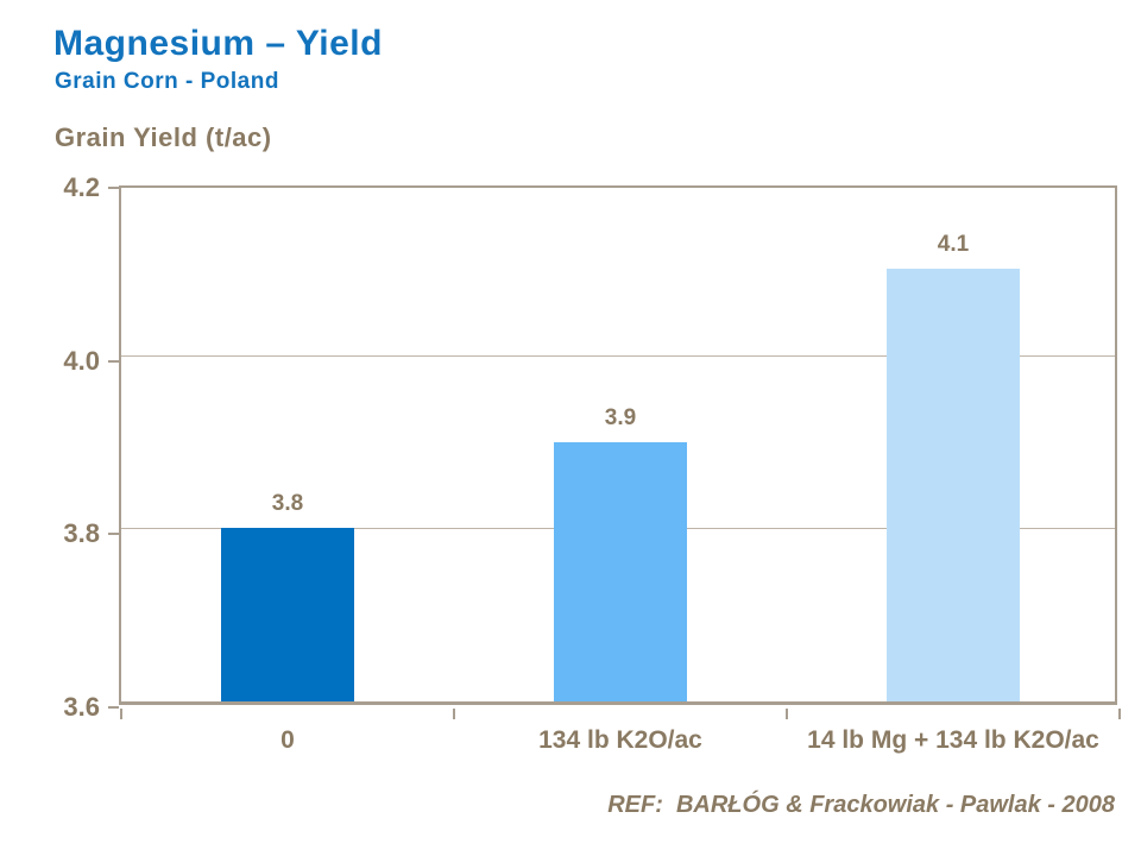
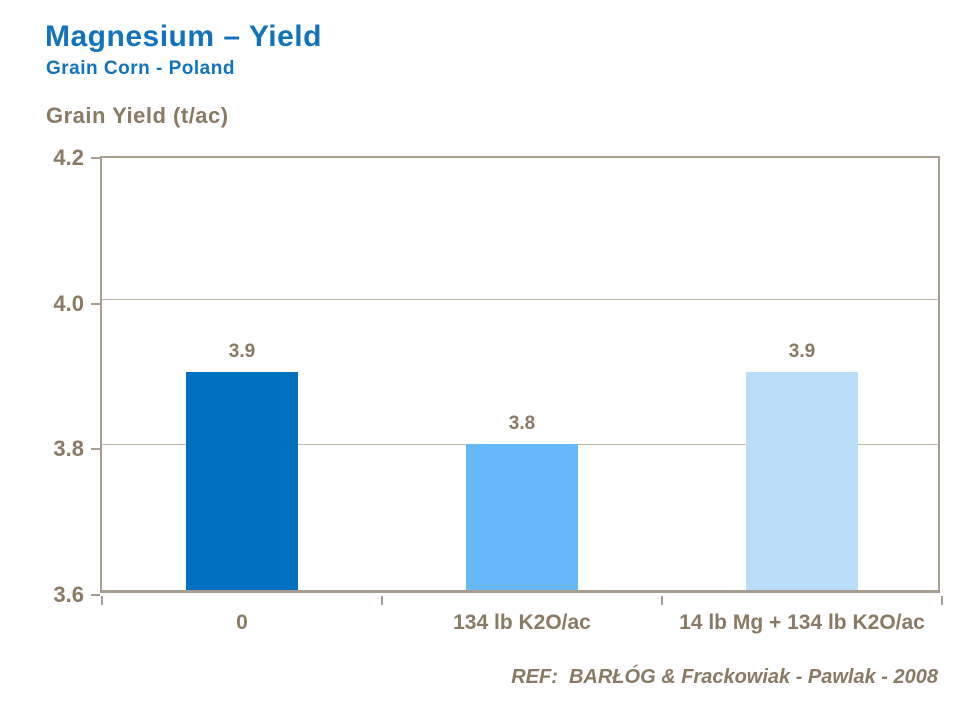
0: 3.8 -> 3.9
134 lb K2O/ac: 3.9 -> 3.8
14 lb Mg + 134 lb K2O/ac: 4.1 -> 3.9
